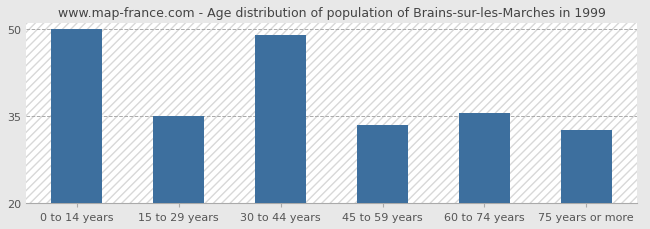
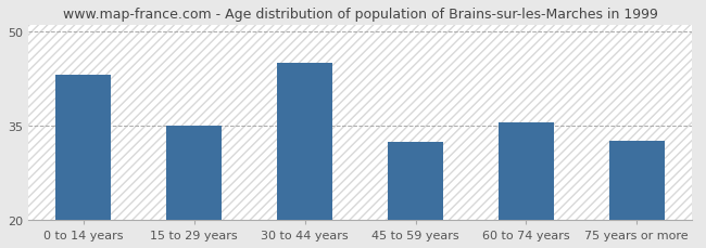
0 to 14 years: 50.0 -> 43.0
30 to 44 years: 49.0 -> 45.0
45 to 59 years: 33.5 -> 32.4
